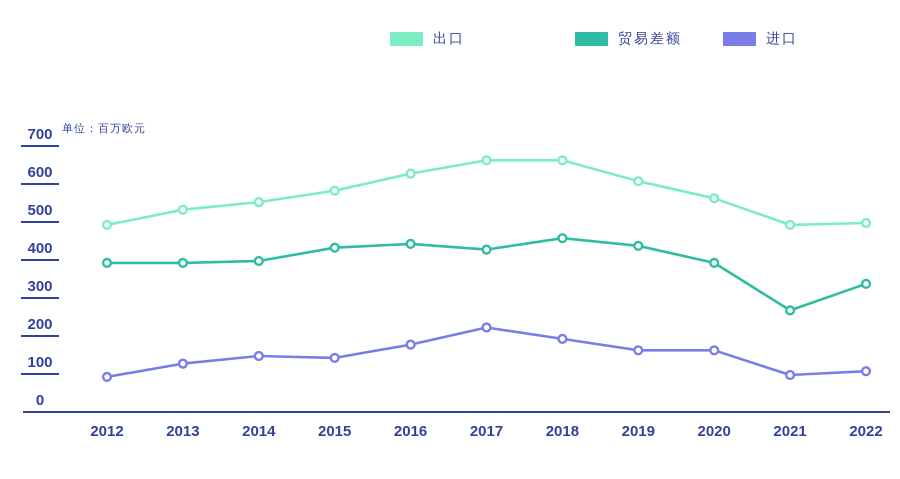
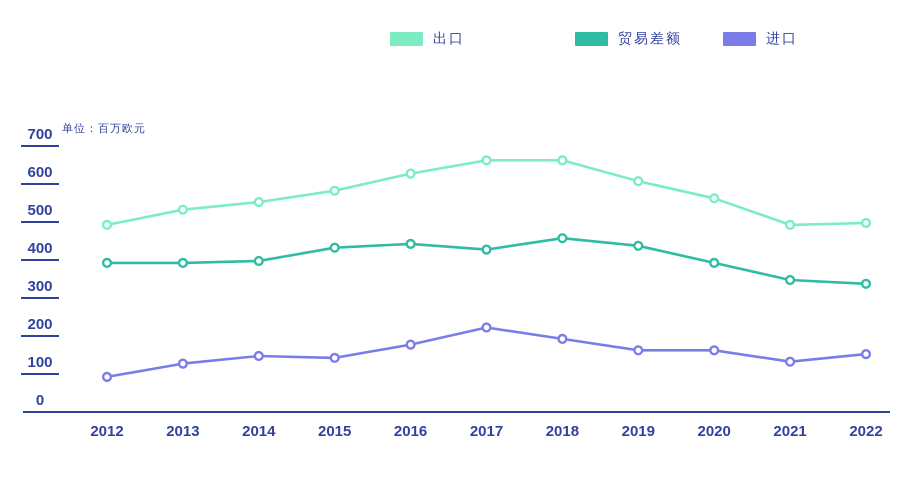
贸易差额/2021: 270 -> 350
进口/2021: 100 -> 140
进口/2022: 110 -> 160
